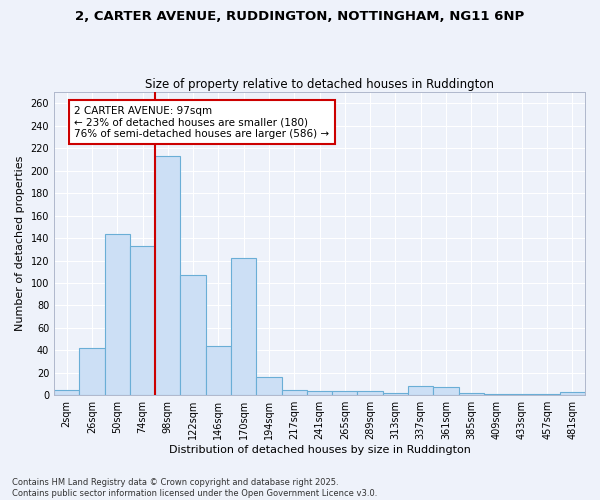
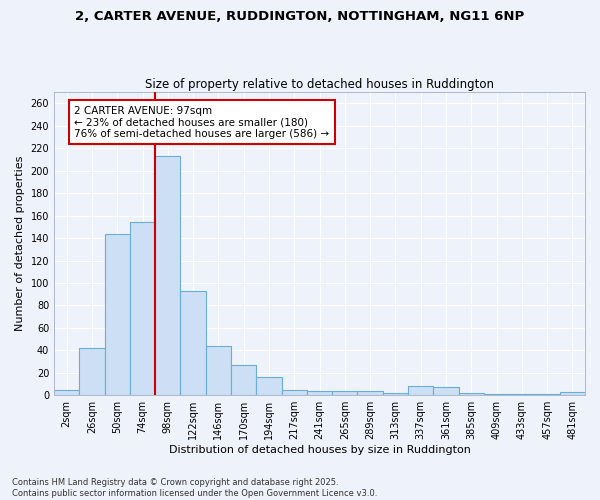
74sqm: 133 -> 154
122sqm: 107 -> 93
170sqm: 122 -> 27
